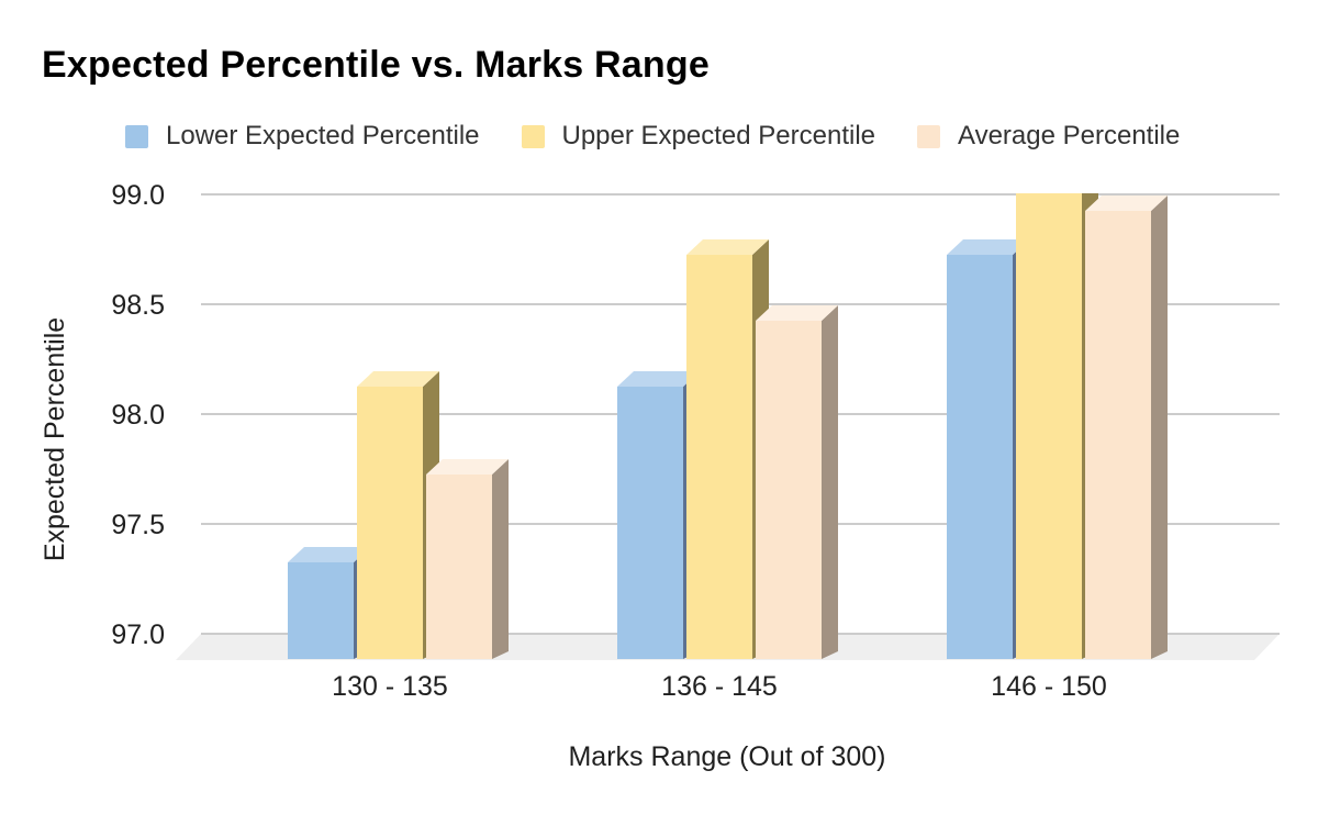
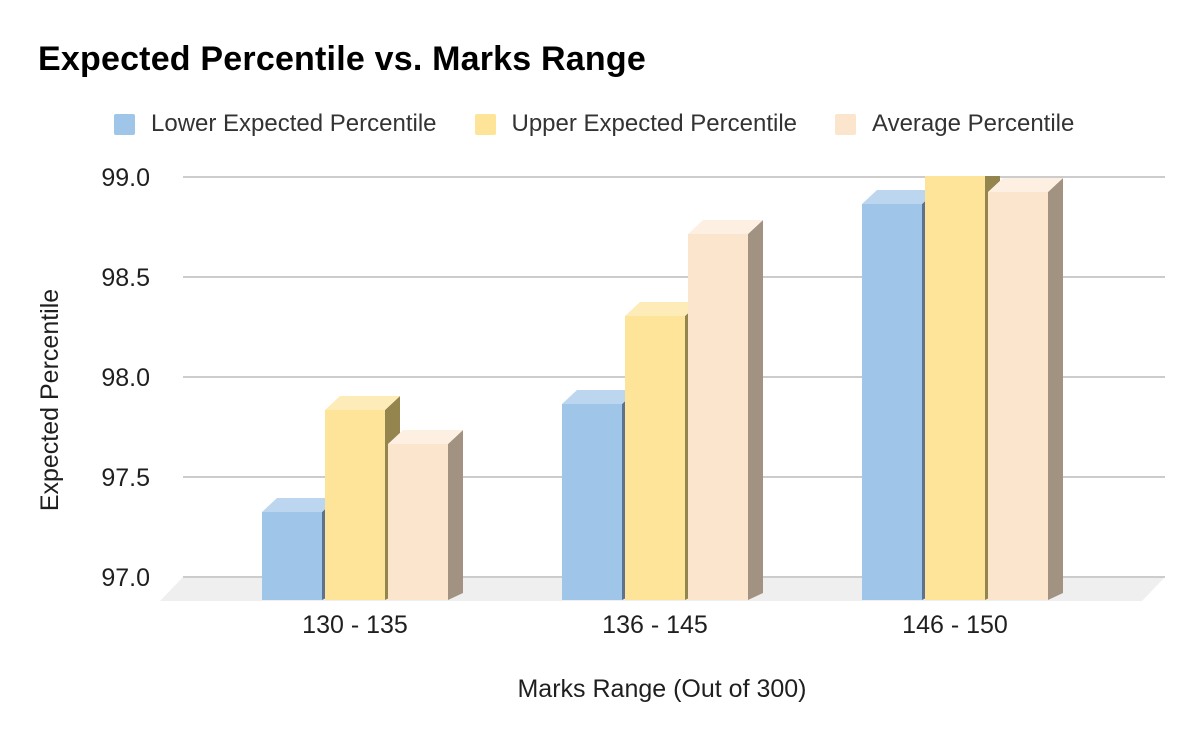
Upper Expected Percentile/130 - 135: 98.15 -> 97.86
Average Percentile/130 - 135: 97.75 -> 97.69
Lower Expected Percentile/136 - 145: 98.15 -> 97.89
Upper Expected Percentile/136 - 145: 98.75 -> 98.33
Average Percentile/136 - 145: 98.45 -> 98.74
Lower Expected Percentile/146 - 150: 98.75 -> 98.89
